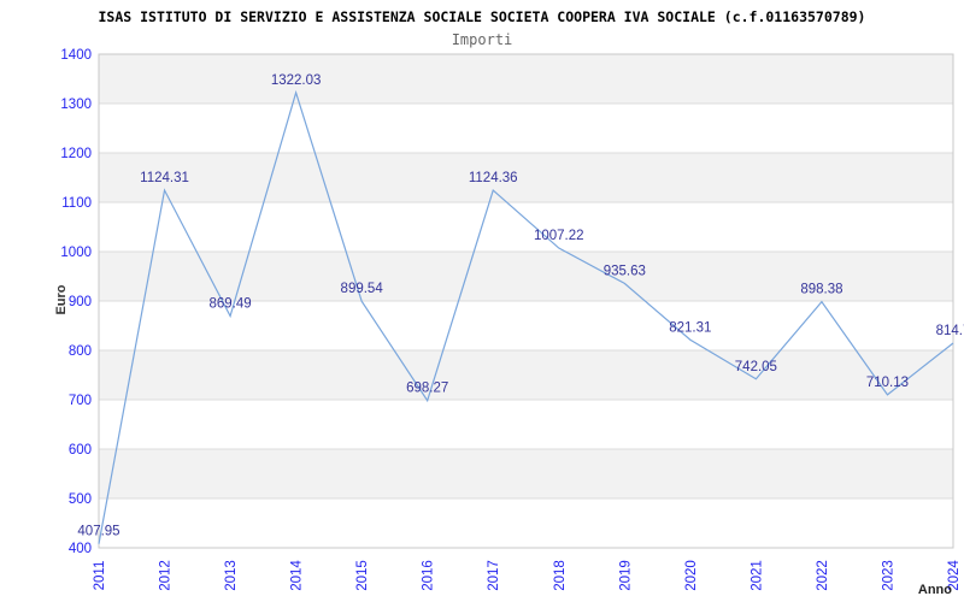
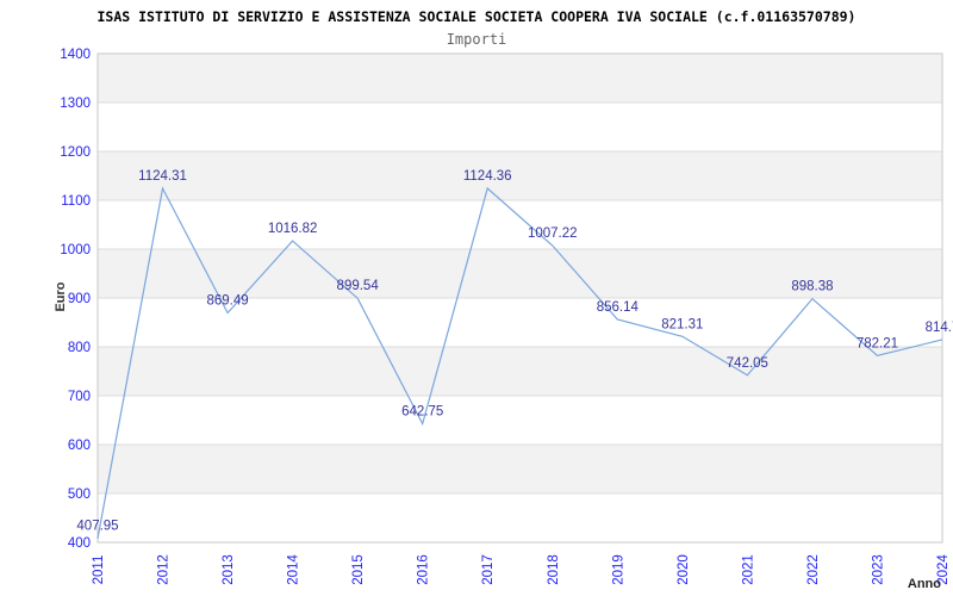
2014: 1322.03 -> 1016.82
2016: 698.27 -> 642.75
2019: 935.63 -> 856.14
2023: 710.13 -> 782.21
